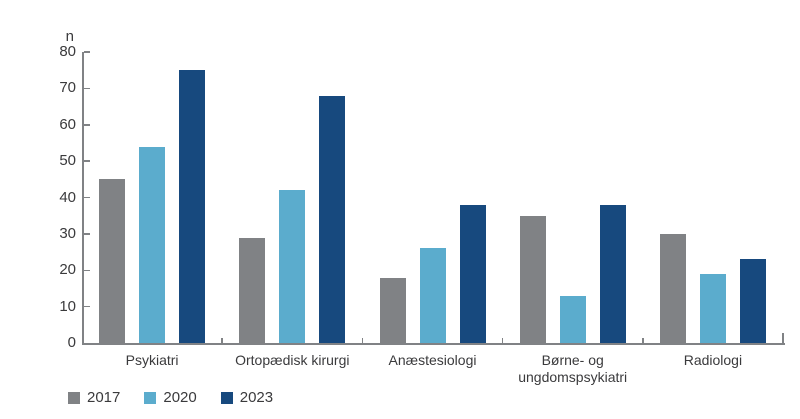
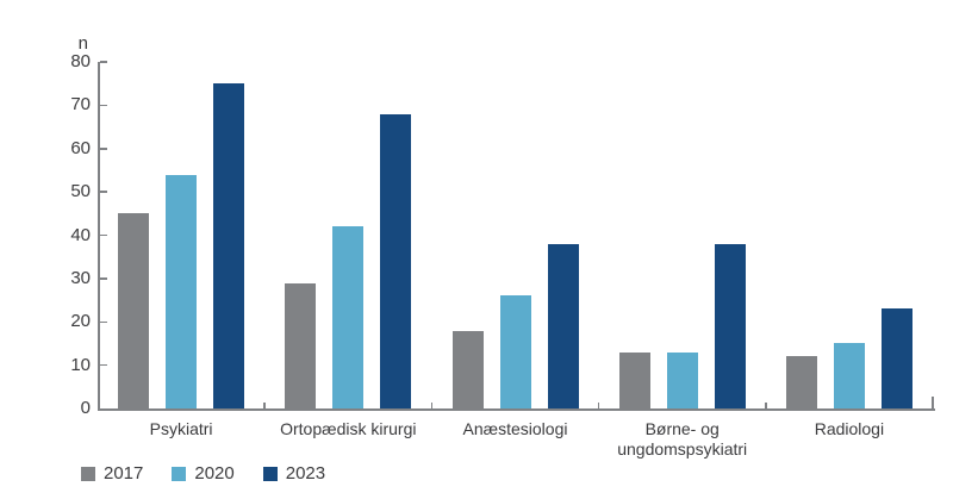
2017/Børne- og ungdomspsykiatri: 35 -> 13
2017/Radiologi: 30 -> 12
2020/Radiologi: 19 -> 15
